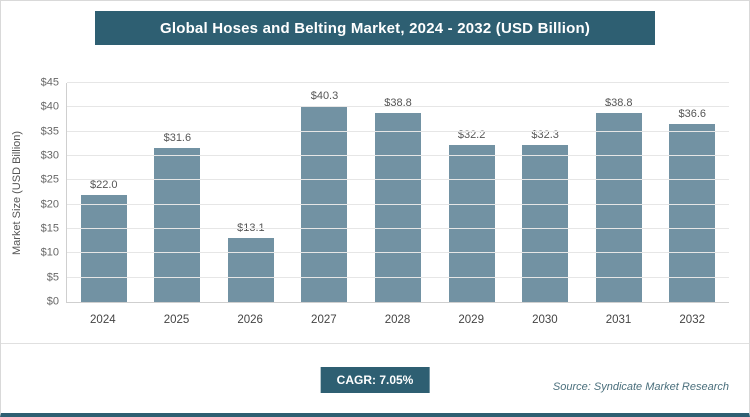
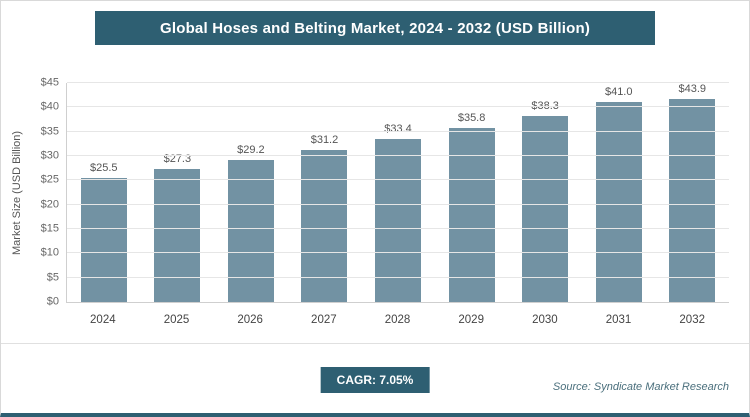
2024: $22.0 -> $25.5
2025: $31.6 -> $27.3
2026: $13.1 -> $29.2
2027: $40.3 -> $31.2
2028: $38.8 -> $33.4
2029: $32.2 -> $35.8
2030: $32.3 -> $38.3
2031: $38.8 -> $41.0
2032: $36.6 -> $43.9
